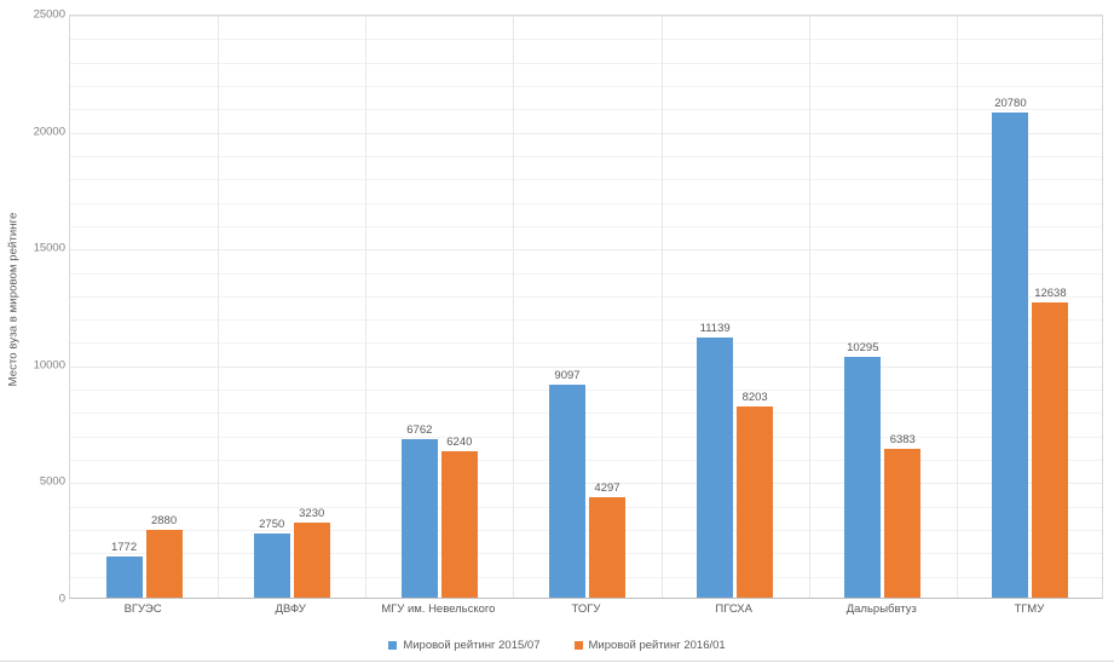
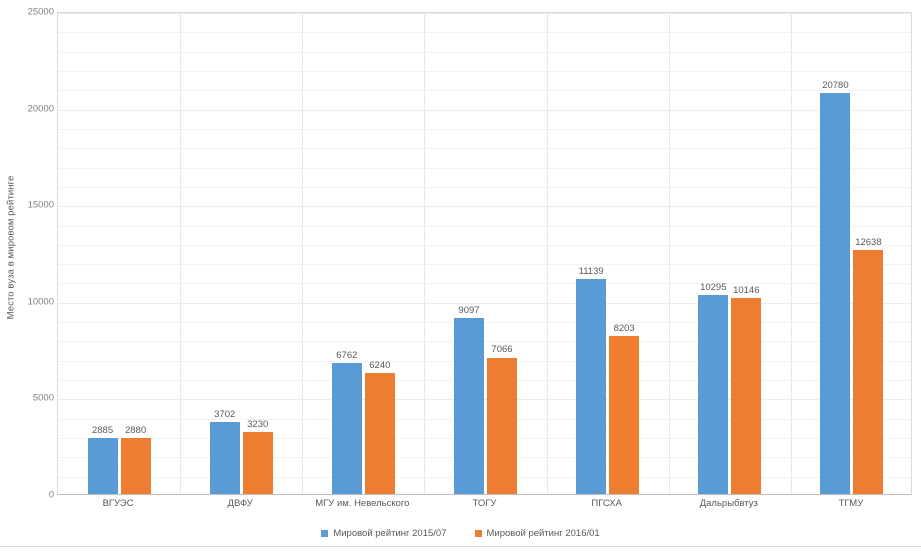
Мировой рейтинг 2015/07/ВГУЭС: 1772 -> 2885
Мировой рейтинг 2015/07/ДВФУ: 2750 -> 3702
Мировой рейтинг 2016/01/ТОГУ: 4297 -> 7066
Мировой рейтинг 2016/01/Дальрыбвтуз: 6383 -> 10146
